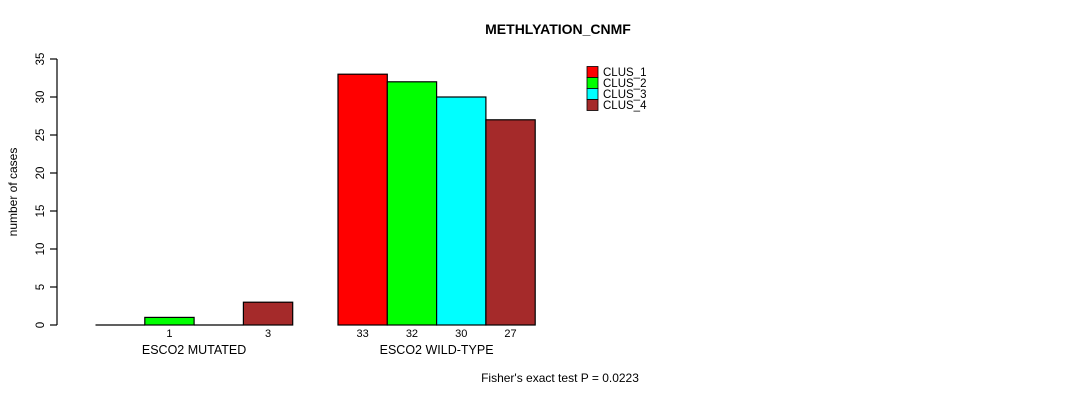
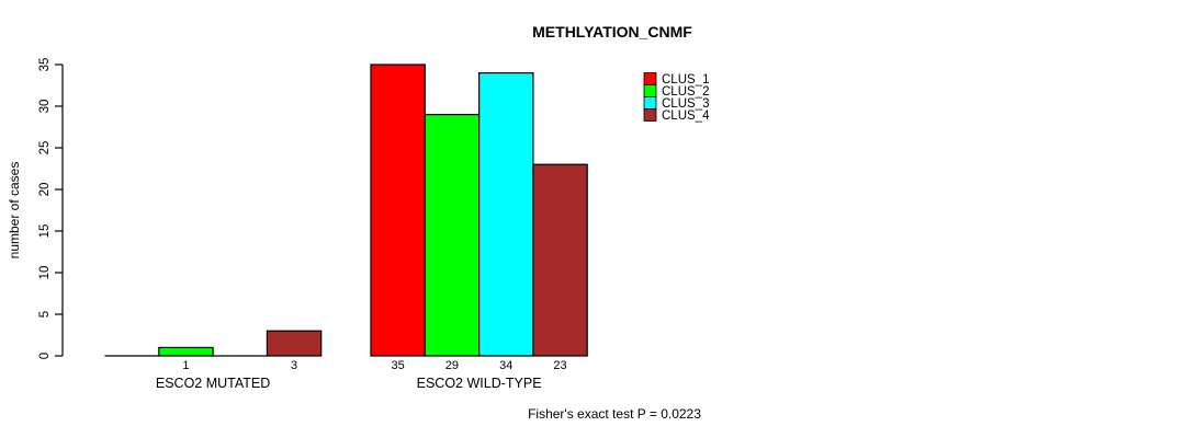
CLUS_1/ESCO2 WILD-TYPE: 33 -> 35
CLUS_2/ESCO2 WILD-TYPE: 32 -> 29
CLUS_3/ESCO2 WILD-TYPE: 30 -> 34
CLUS_4/ESCO2 WILD-TYPE: 27 -> 23
